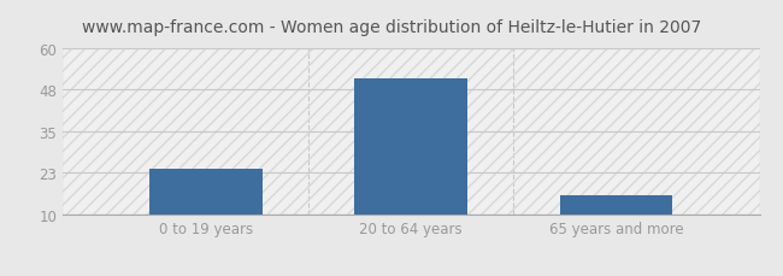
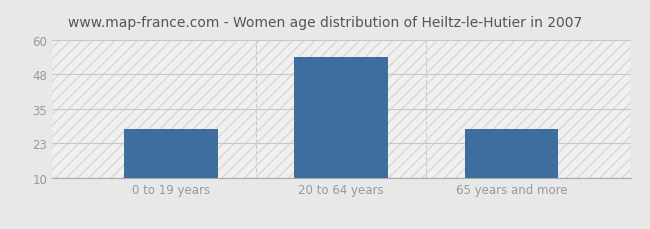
0 to 19 years: 24 -> 28
20 to 64 years: 51 -> 54
65 years and more: 16 -> 28
